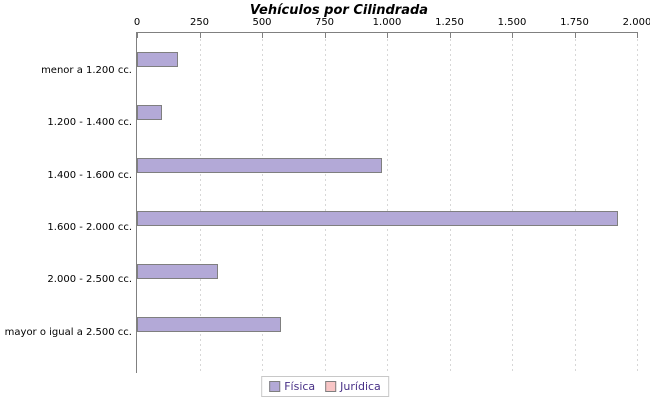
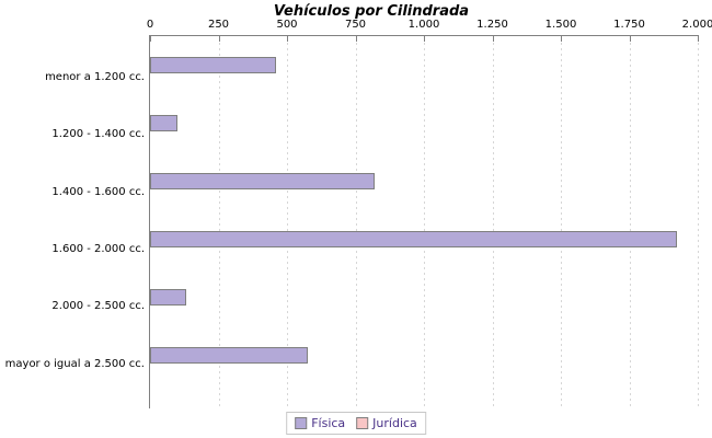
Física/menor a 1.200 cc.: 160 -> 460
Física/1.400 - 1.600 cc.: 980 -> 820
Física/2.000 - 2.500 cc.: 320 -> 130
